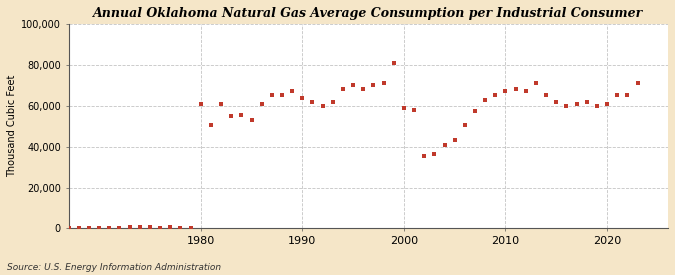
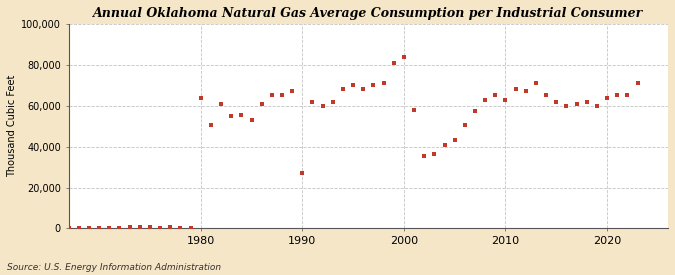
1980: 61,000 -> 64,000
1990: 64,000 -> 27,000
2000: 59,000 -> 84,000
2010: 67,000 -> 63,000
2020: 61,000 -> 64,000
